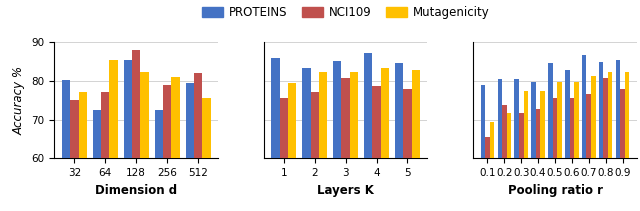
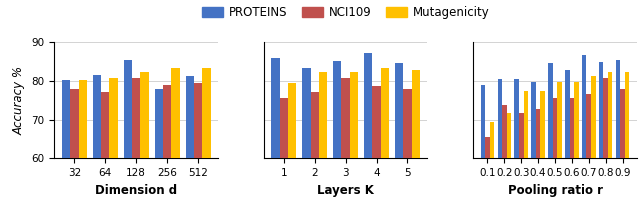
NCI109/32: 75.0 -> 77.8
Mutagenicity/32: 77.0 -> 80.2
PROTEINS/64: 72.5 -> 81.5
Mutagenicity/64: 85.5 -> 80.8
NCI109/128: 88.0 -> 80.8
PROTEINS/256: 72.5 -> 78.0
Mutagenicity/256: 81.0 -> 83.3
PROTEINS/512: 79.5 -> 81.2
NCI109/512: 82.0 -> 79.5
Mutagenicity/512: 75.5 -> 83.4
